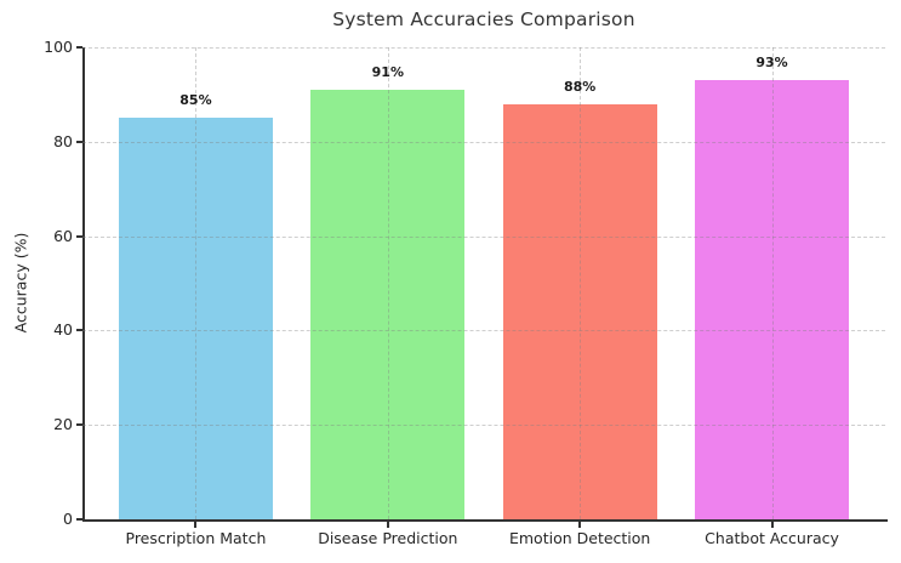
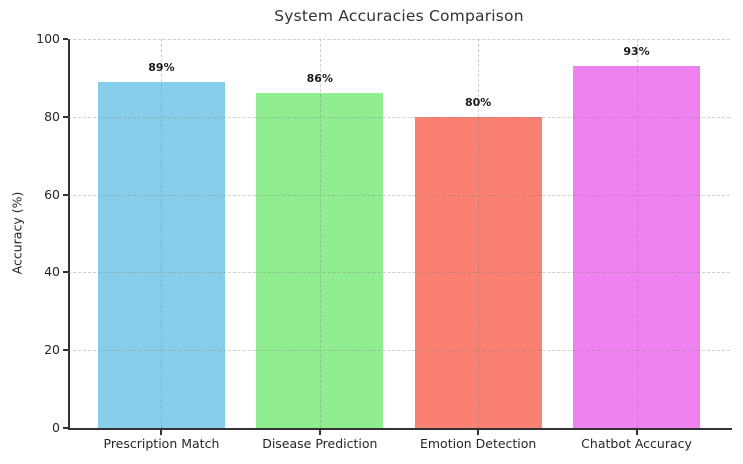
Prescription Match: 85% -> 89%
Disease Prediction: 91% -> 86%
Emotion Detection: 88% -> 80%
